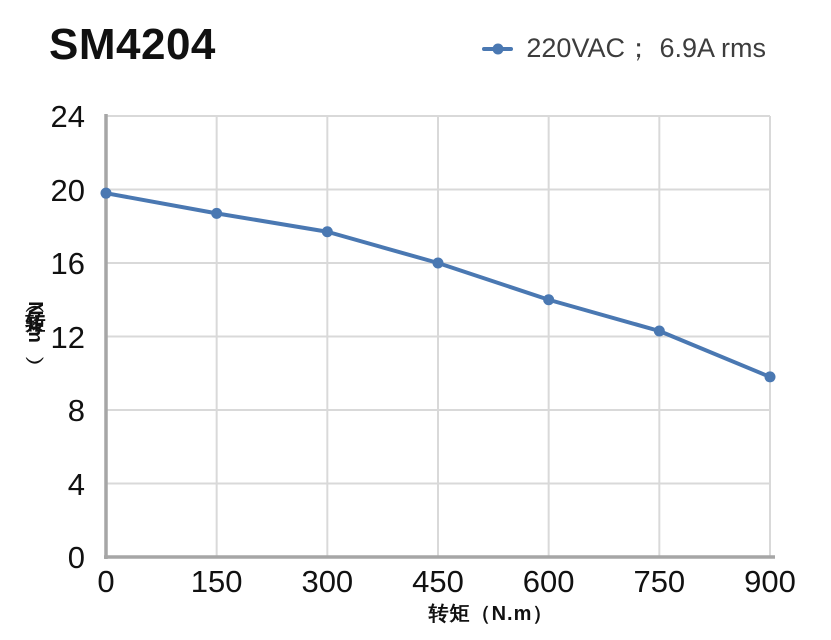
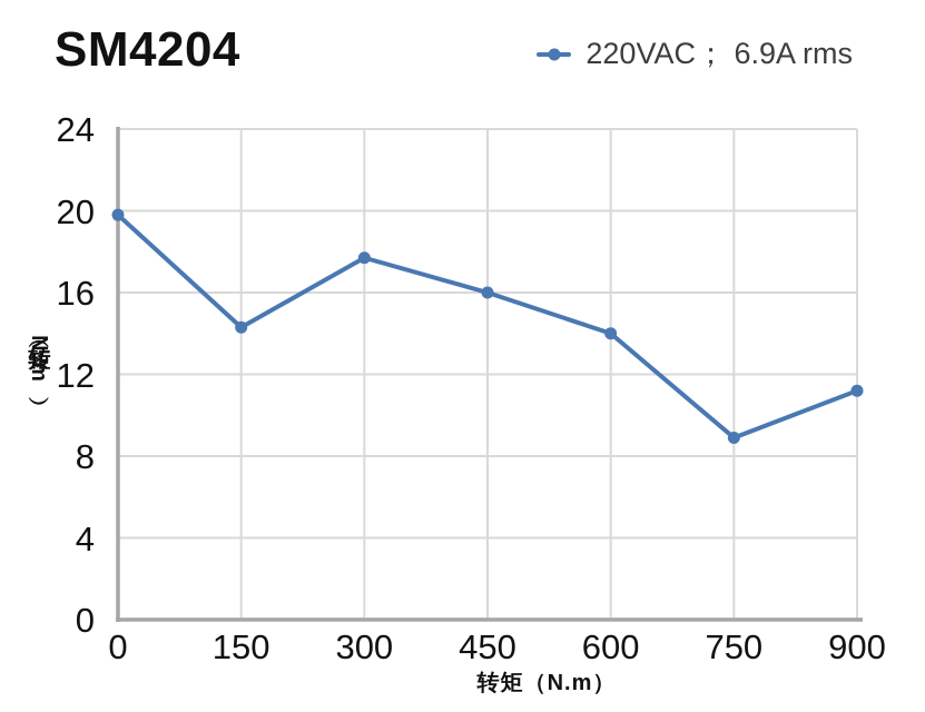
150: 18.7 -> 14.3
750: 12.3 -> 8.9
900: 9.8 -> 11.2
